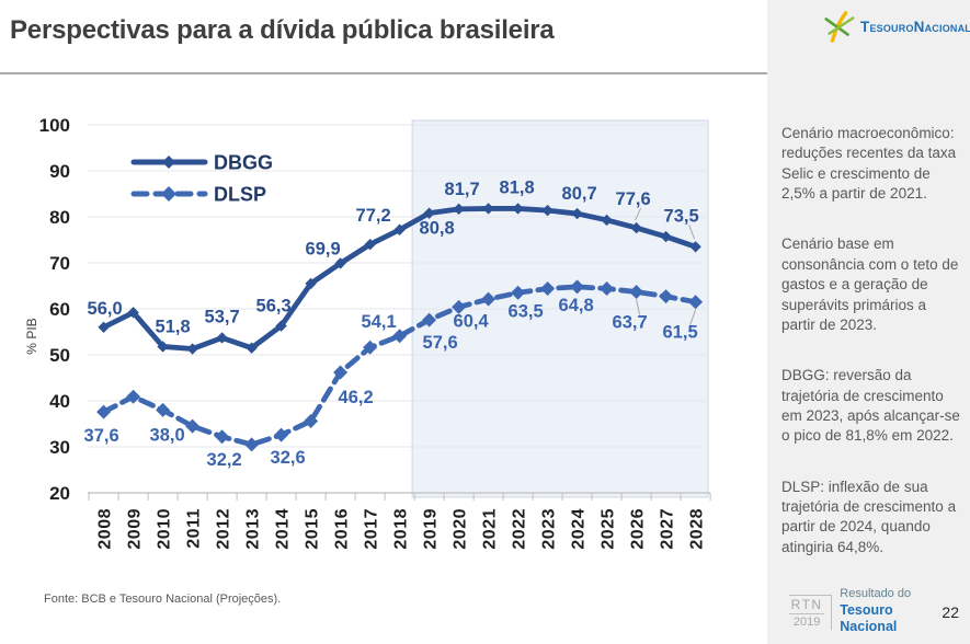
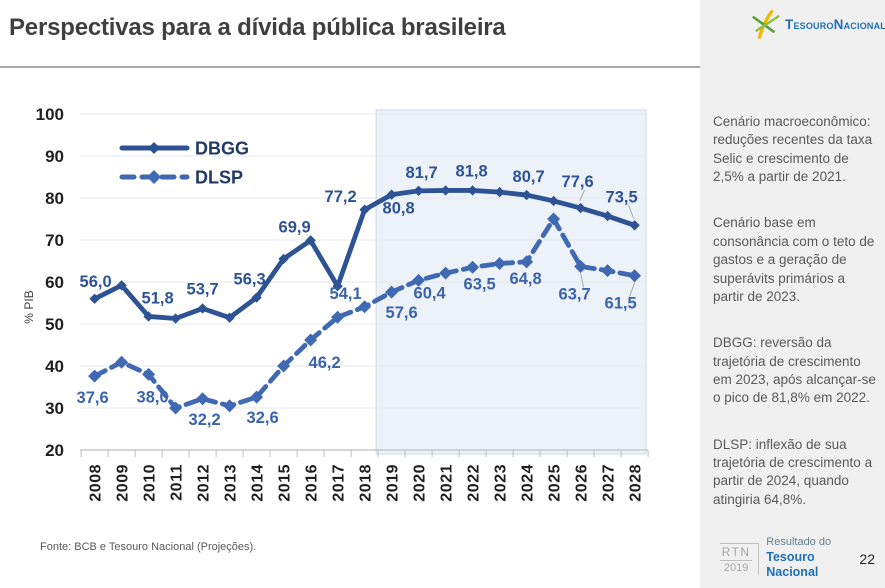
DLSP/2011: 34 -> 30
DLSP/2015: 36 -> 40
DBGG/2017: 74 -> 59
DLSP/2025: 64 -> 75
